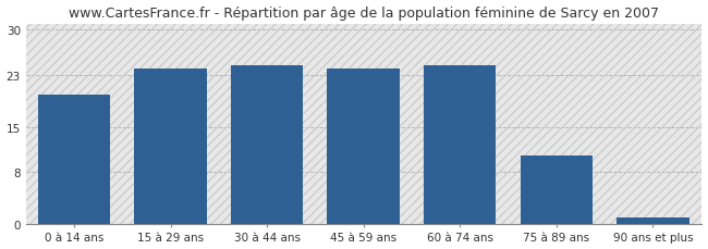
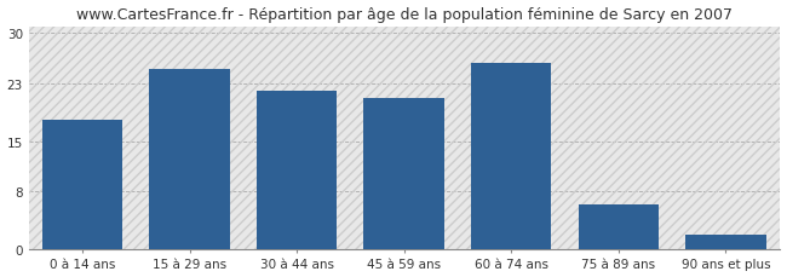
0 à 14 ans: 20.0 -> 18.0
15 à 29 ans: 24.0 -> 25.0
30 à 44 ans: 24.5 -> 22.0
45 à 59 ans: 24.0 -> 21.0
60 à 74 ans: 24.5 -> 25.8
75 à 89 ans: 10.5 -> 6.2
90 ans et plus: 1.0 -> 2.0
